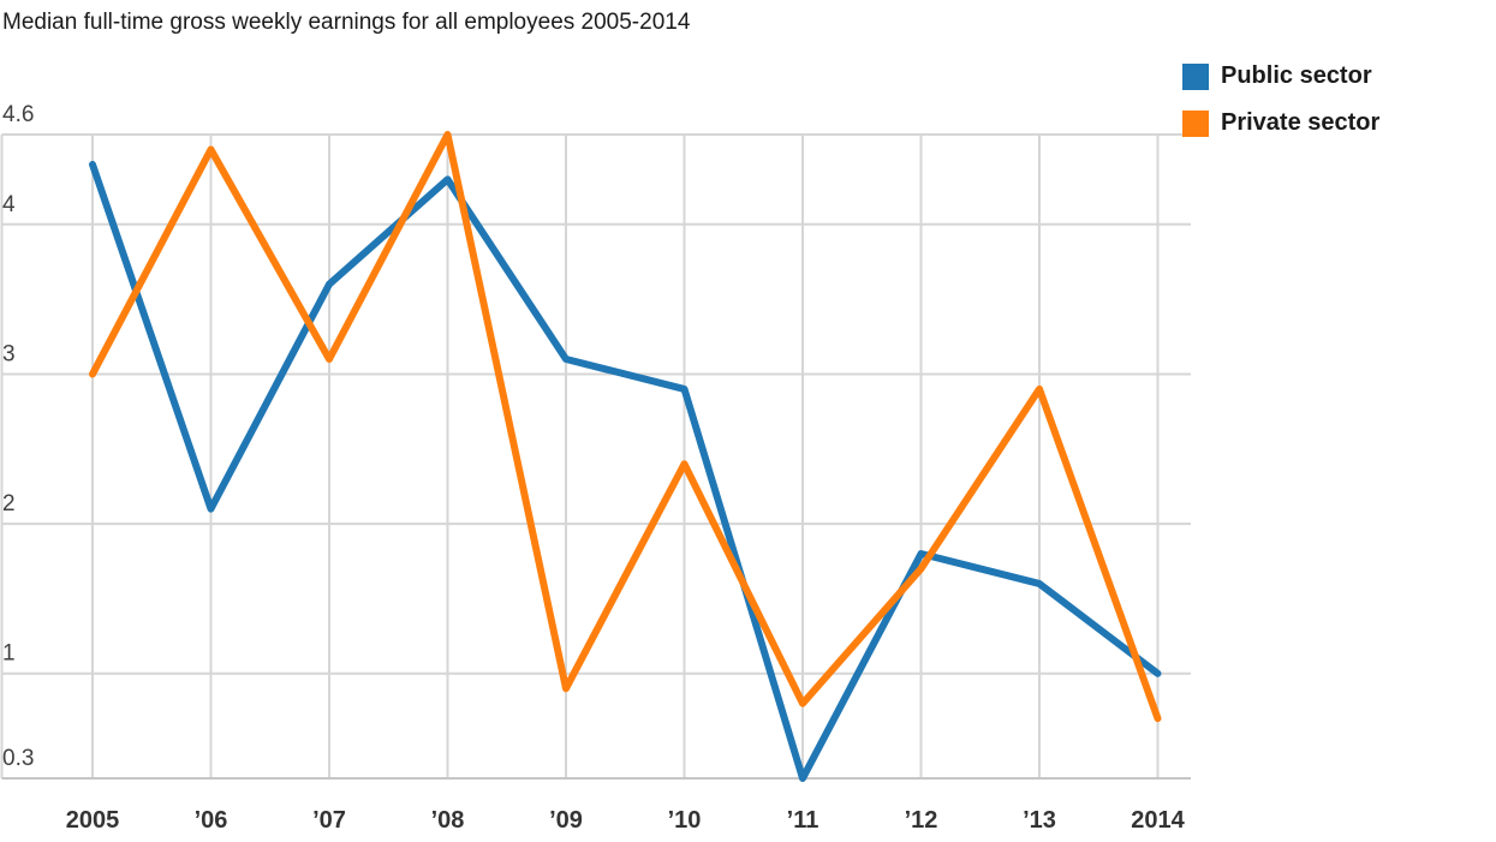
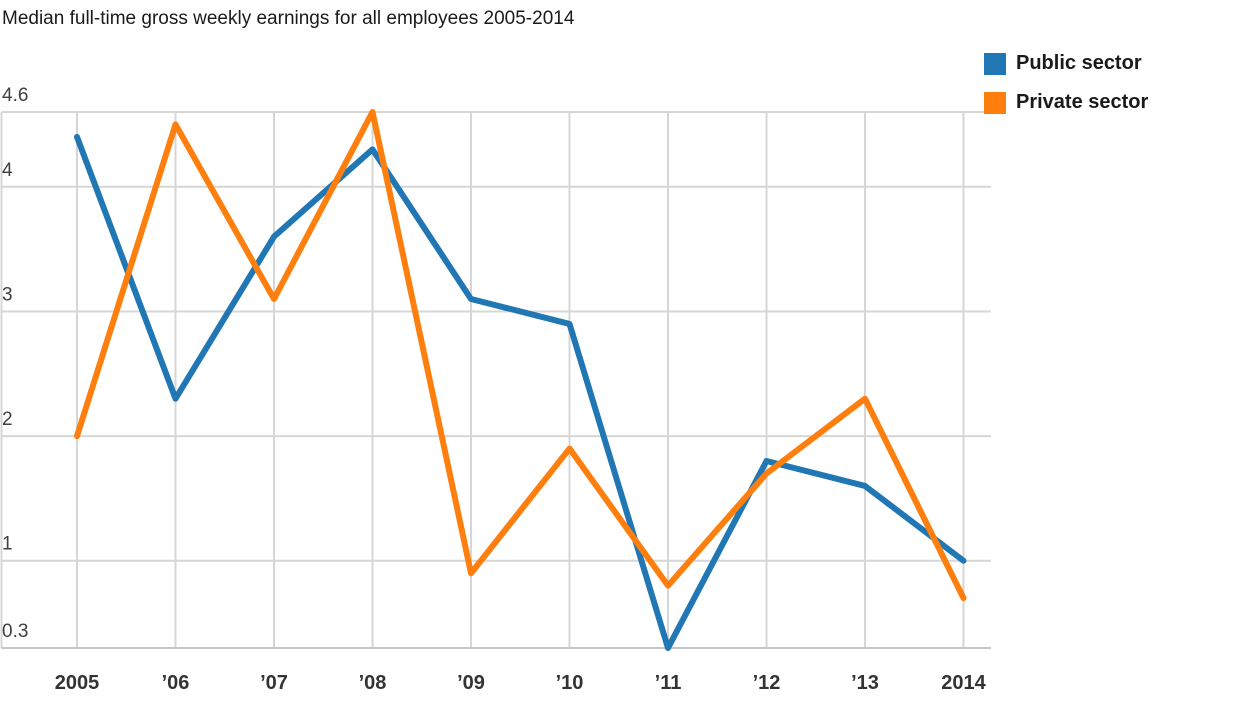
Private sector/2005: 3.0 -> 2.0
Public sector/’06: 2.1 -> 2.3
Private sector/’10: 2.4 -> 1.9
Private sector/’13: 2.9 -> 2.3
